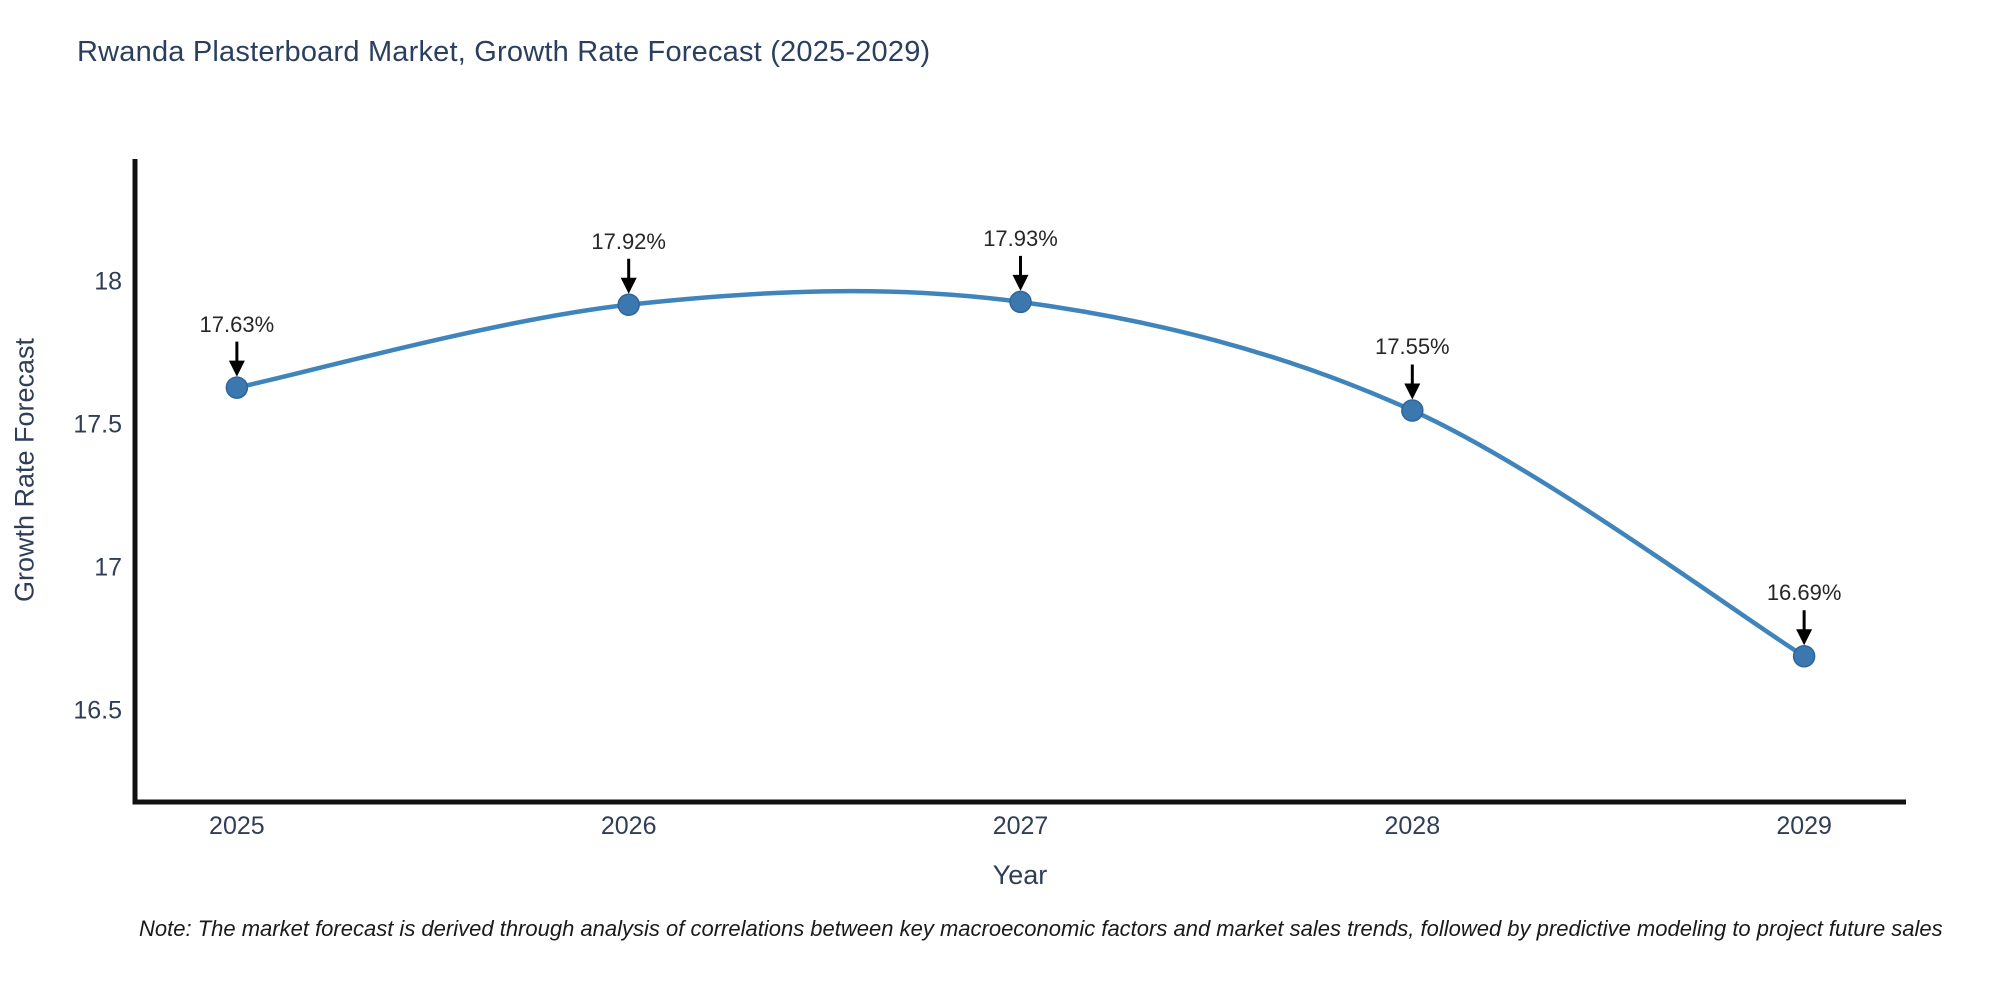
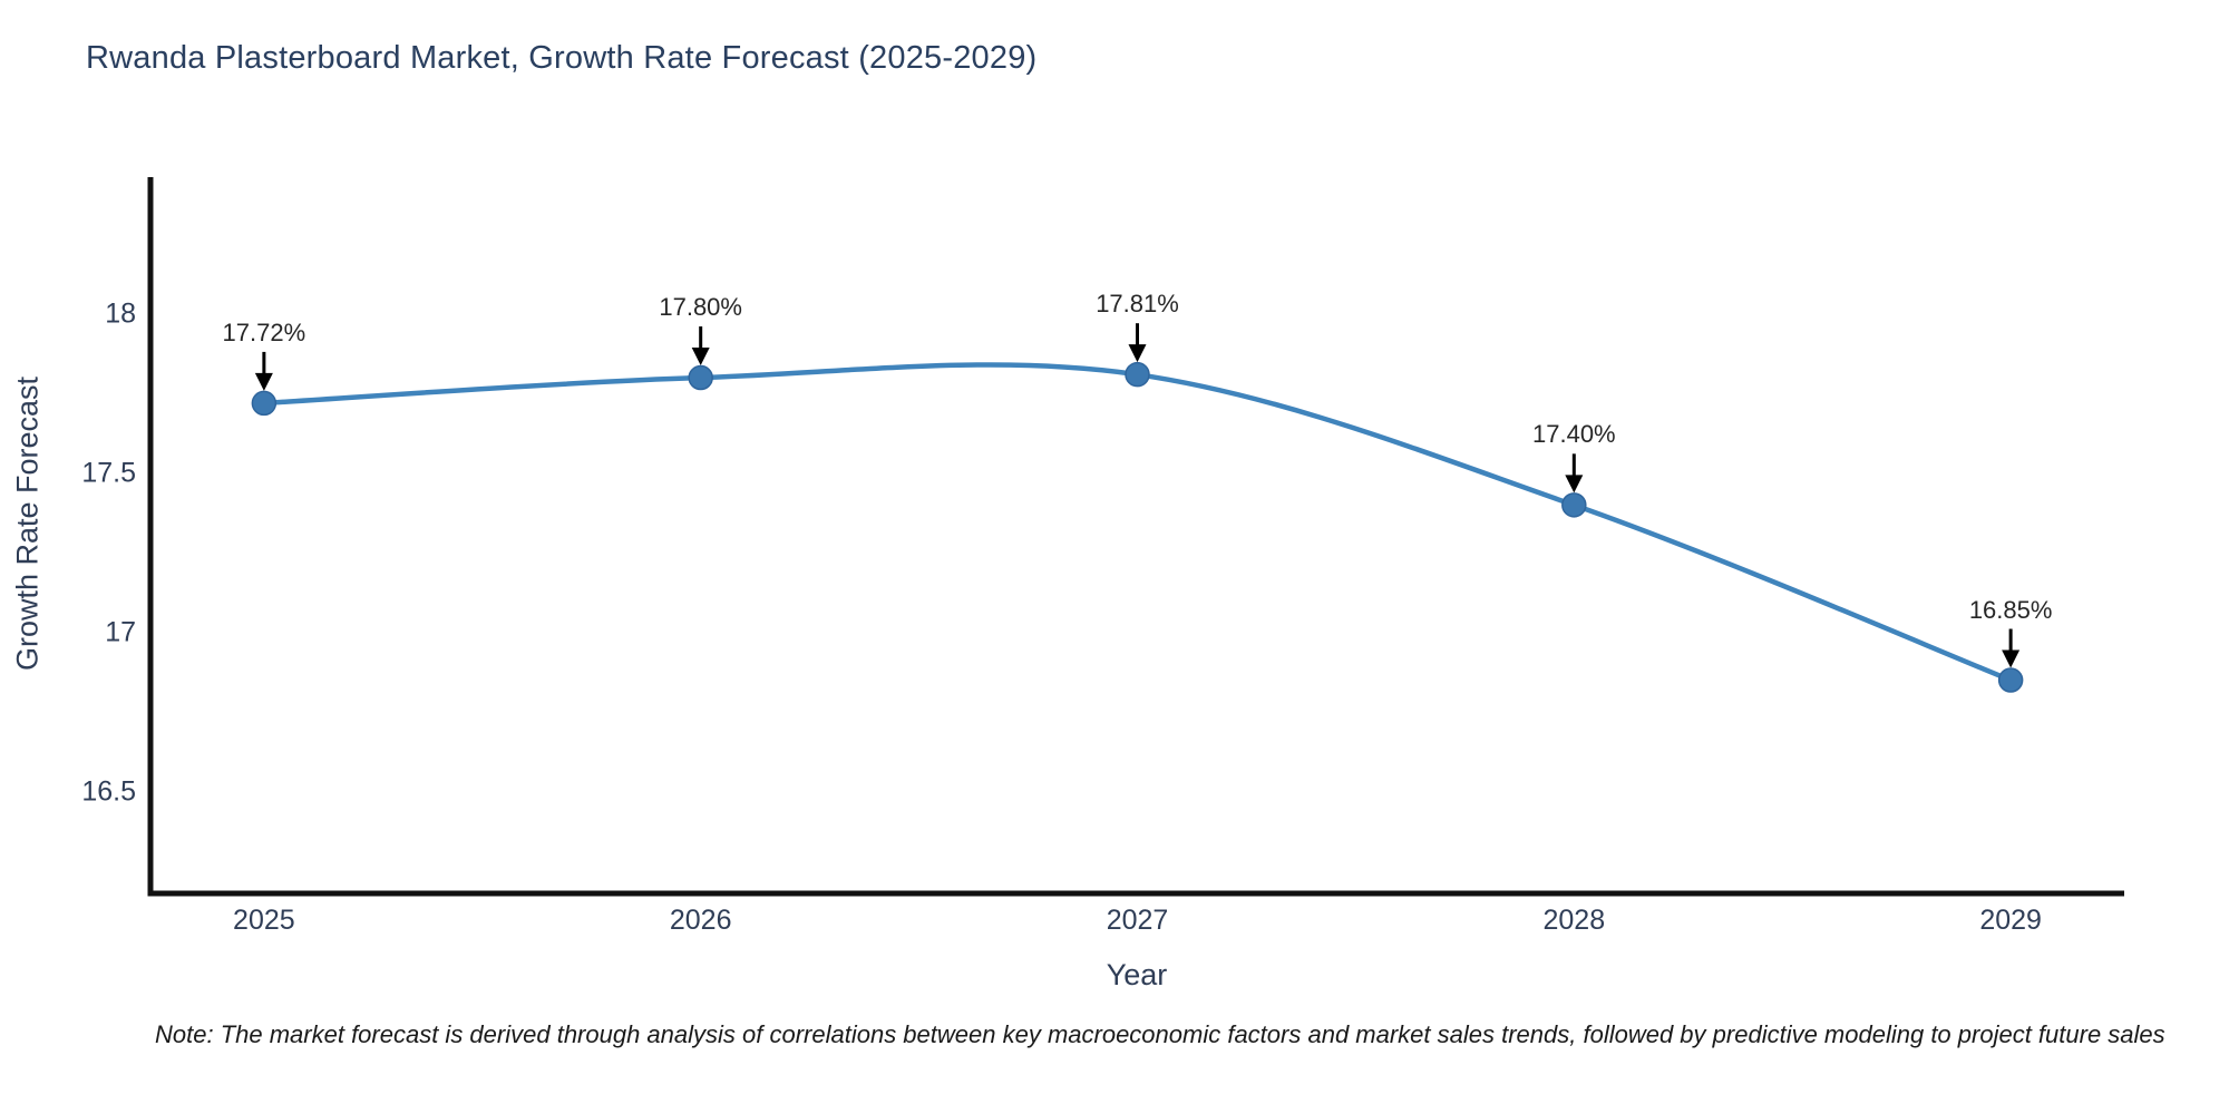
2025: 17.63% -> 17.72%
2026: 17.92% -> 17.80%
2027: 17.93% -> 17.81%
2028: 17.55% -> 17.40%
2029: 16.69% -> 16.85%
